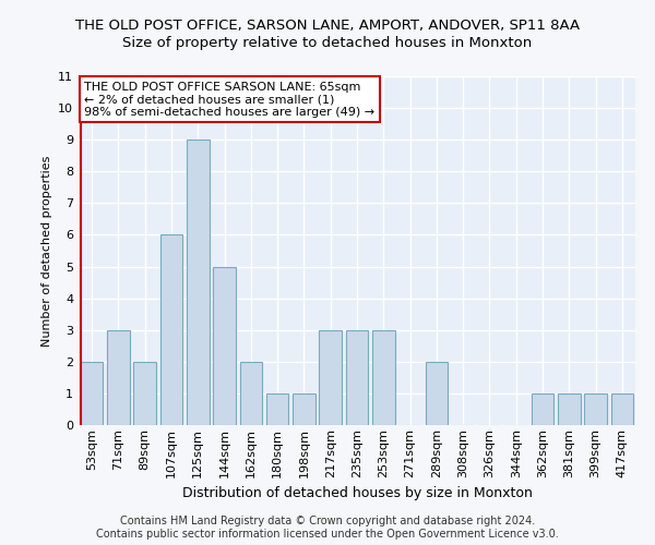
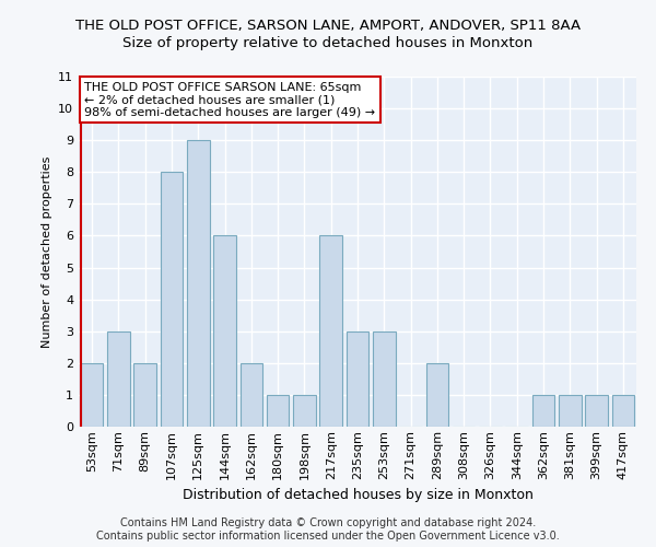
107sqm: 6 -> 8
144sqm: 5 -> 6
217sqm: 3 -> 6
